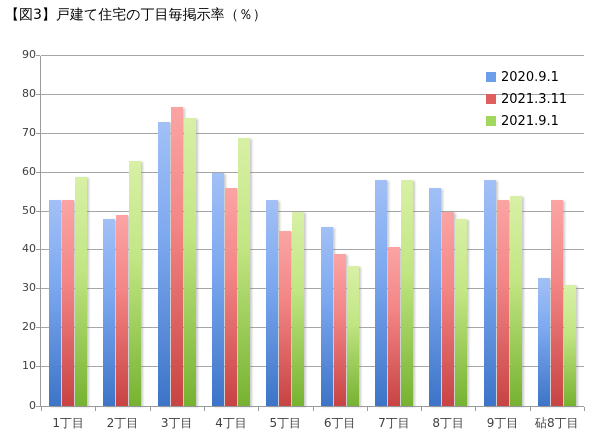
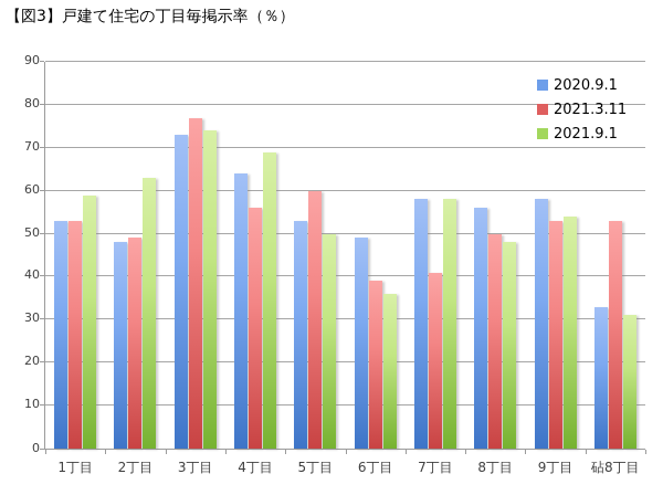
2020.9.1/4丁目: 60 -> 64
2021.3.11/5丁目: 45 -> 60
2020.9.1/6丁目: 46 -> 49
